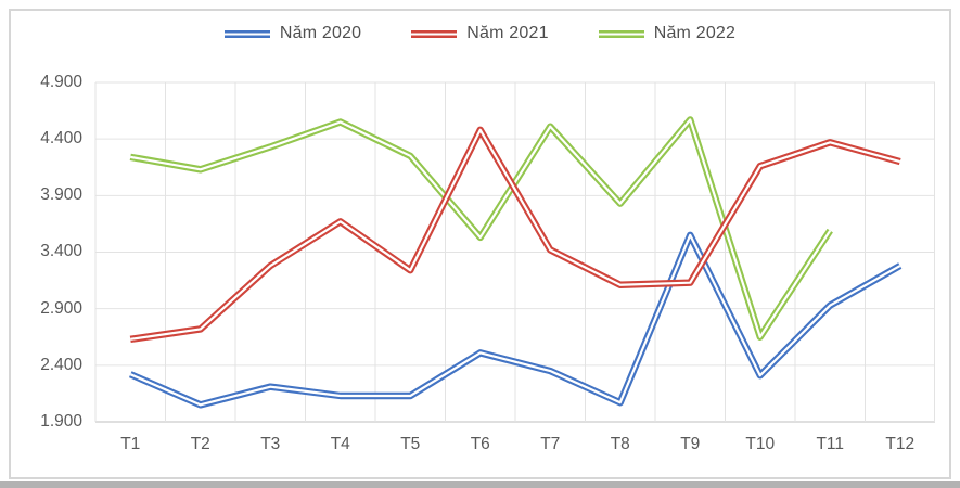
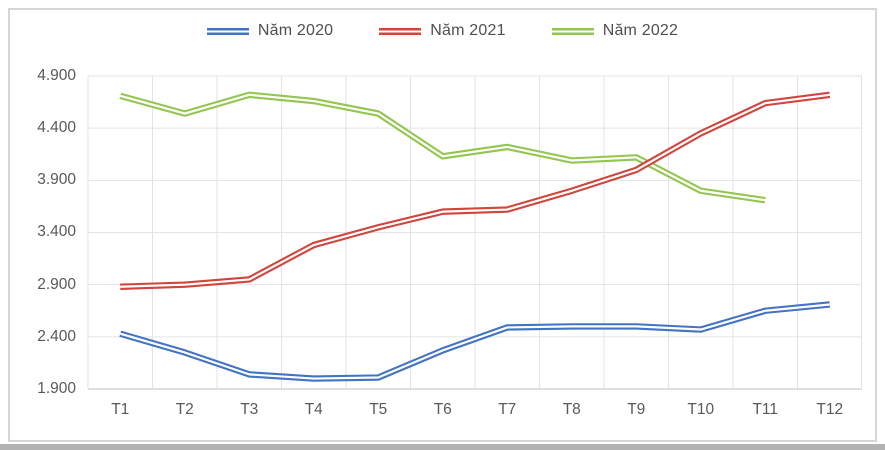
Năm 2020/T1: 2320 -> 2430
Năm 2021/T1: 2630 -> 2880
Năm 2022/T1: 4240 -> 4710
Năm 2020/T2: 2050 -> 2250
Năm 2021/T2: 2720 -> 2900
Năm 2022/T2: 4130 -> 4540
Năm 2020/T3: 2210 -> 2040
Năm 2021/T3: 3280 -> 2950
Năm 2022/T3: 4330 -> 4720
Năm 2020/T4: 2130 -> 2000
Năm 2021/T4: 3670 -> 3280
Năm 2022/T4: 4550 -> 4660
Năm 2020/T5: 2130 -> 2010
Năm 2021/T5: 3240 -> 3450
Năm 2022/T5: 4250 -> 4540
Năm 2020/T6: 2510 -> 2270
Năm 2021/T6: 4480 -> 3600
Năm 2022/T6: 3530 -> 4130
Năm 2020/T7: 2350 -> 2490
Năm 2021/T7: 3420 -> 3620
Năm 2022/T7: 4510 -> 4220
Năm 2020/T8: 2070 -> 2500
Năm 2021/T8: 3110 -> 3800
Năm 2022/T8: 3830 -> 4090
Năm 2020/T9: 3550 -> 2500
Năm 2021/T9: 3130 -> 4000
Năm 2022/T9: 4570 -> 4120
Năm 2020/T10: 2310 -> 2470
Năm 2021/T10: 4160 -> 4350
Năm 2022/T10: 2650 -> 3800
Năm 2020/T11: 2930 -> 2650
Năm 2021/T11: 4370 -> 4640
Năm 2022/T11: 3590 -> 3710
Năm 2020/T12: 3280 -> 2710
Năm 2021/T12: 4200 -> 4720
